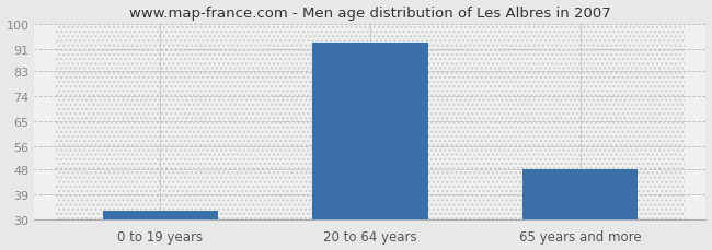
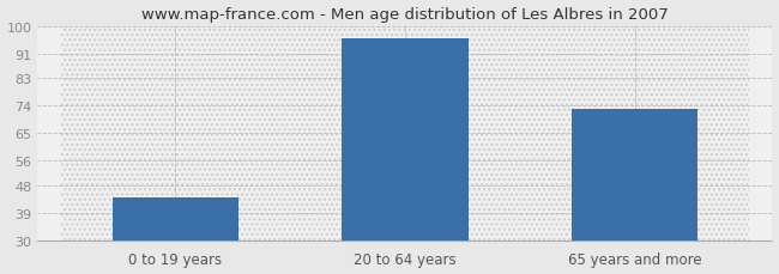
0 to 19 years: 33 -> 44
20 to 64 years: 93 -> 96
65 years and more: 48 -> 73
